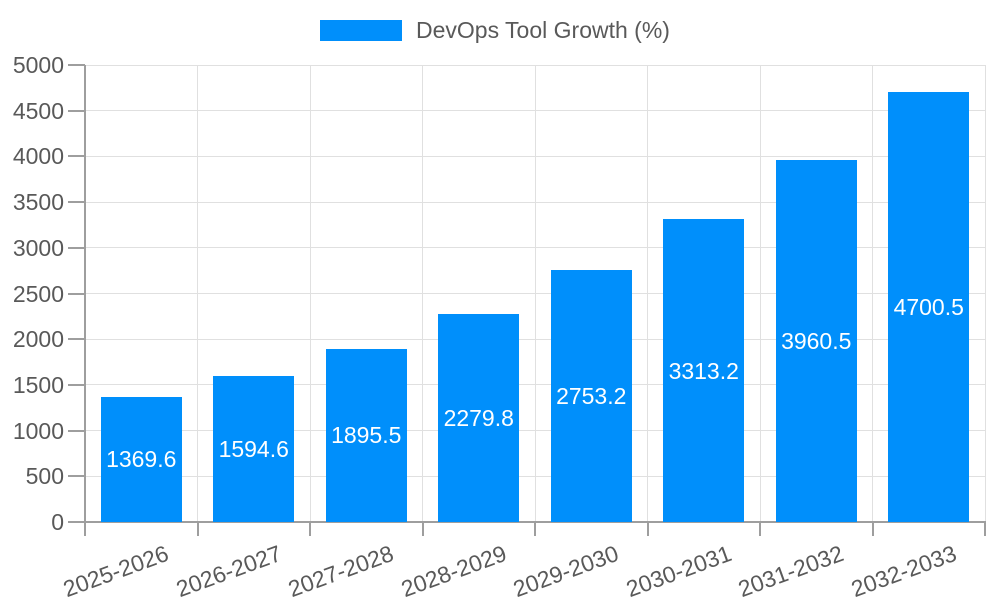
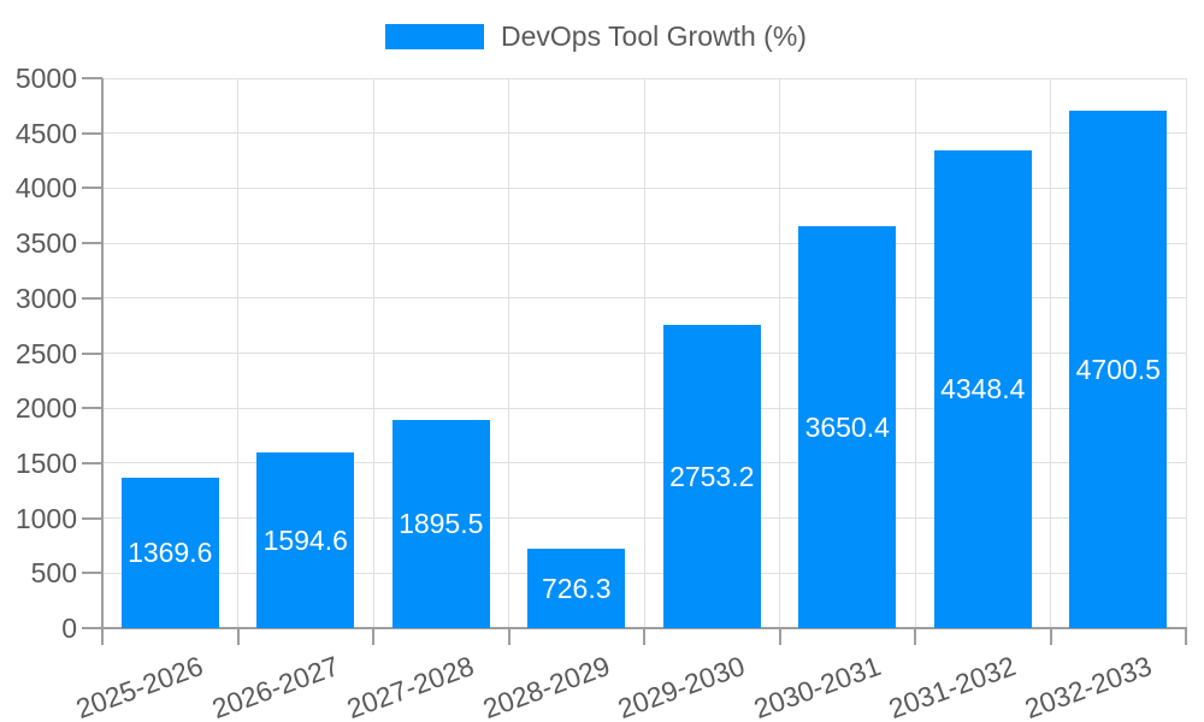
2028-2029: 2279.8 -> 726.3
2030-2031: 3313.2 -> 3650.4
2031-2032: 3960.5 -> 4348.4
